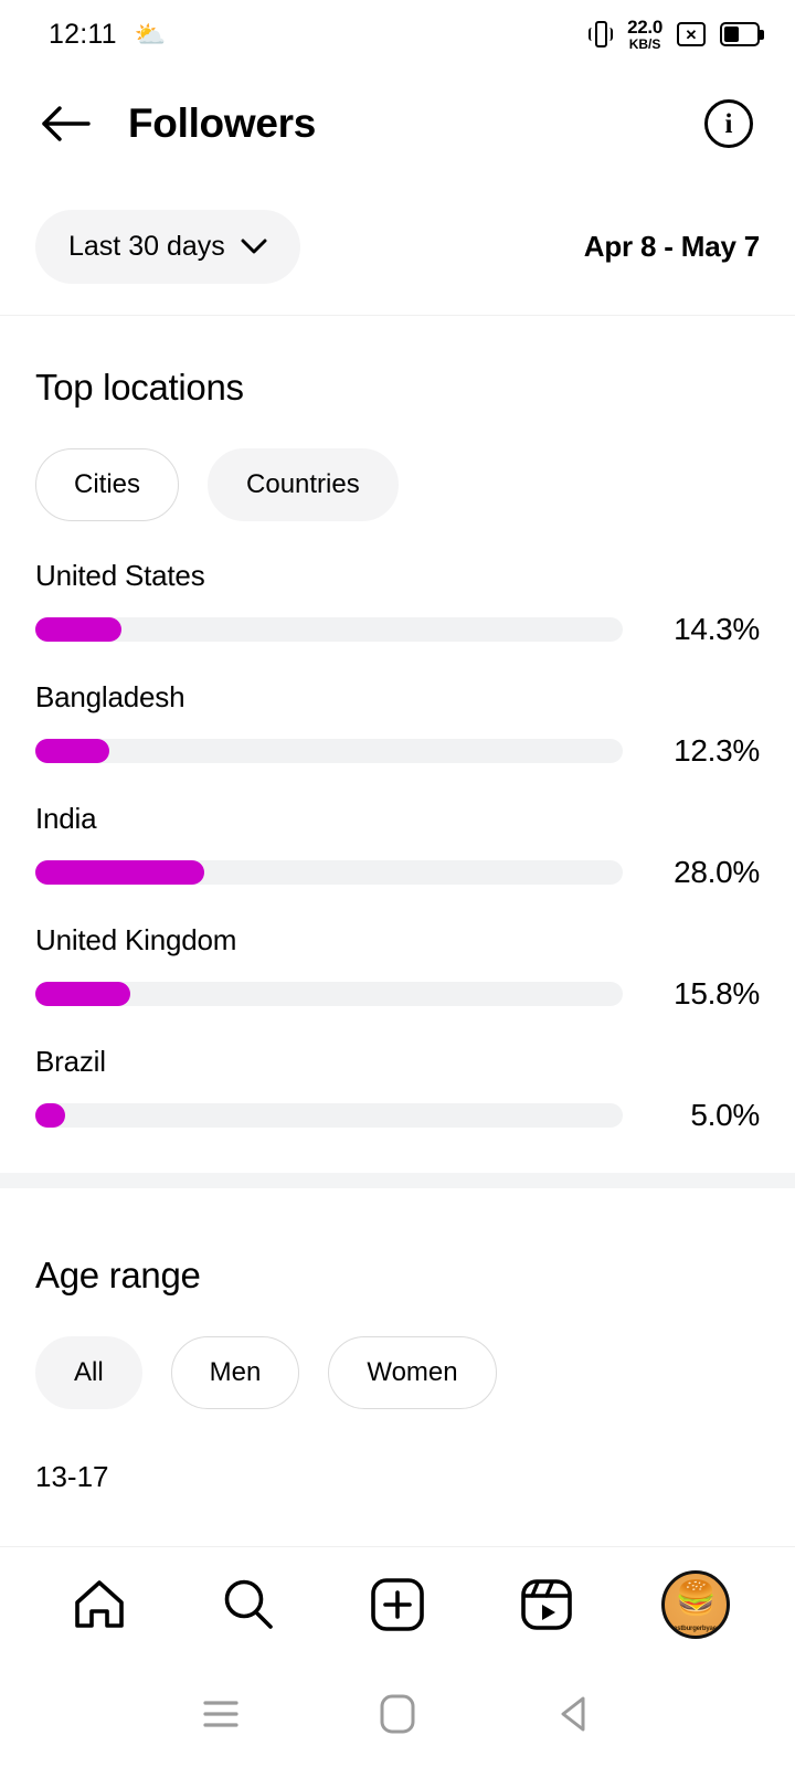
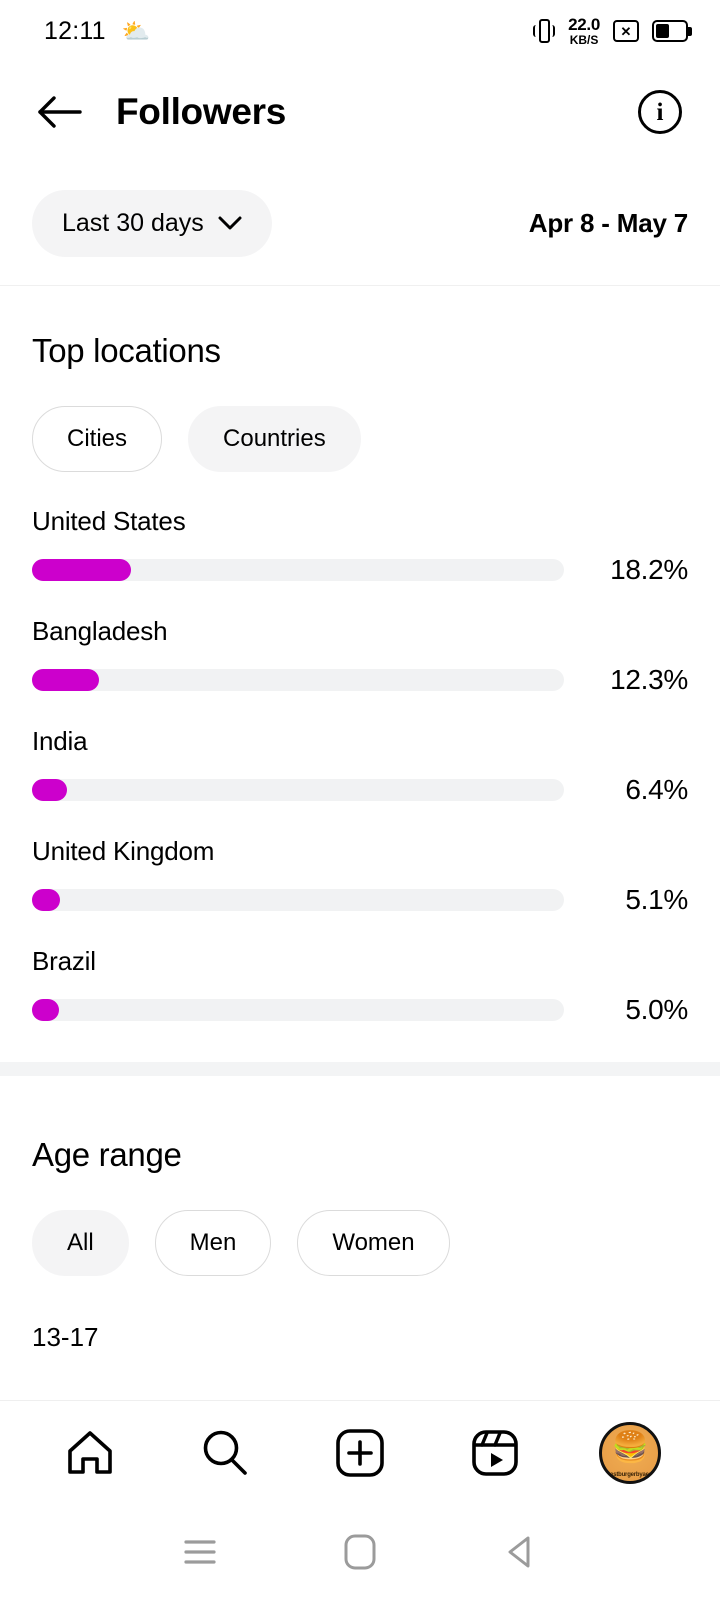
United States: 14.3% -> 18.2%
India: 28.0% -> 6.4%
United Kingdom: 15.8% -> 5.1%
